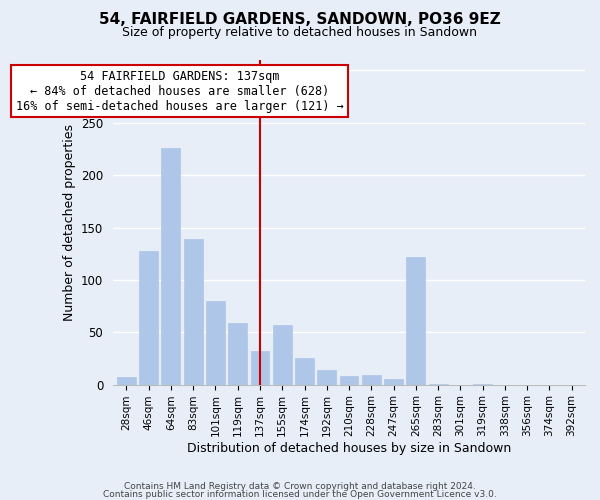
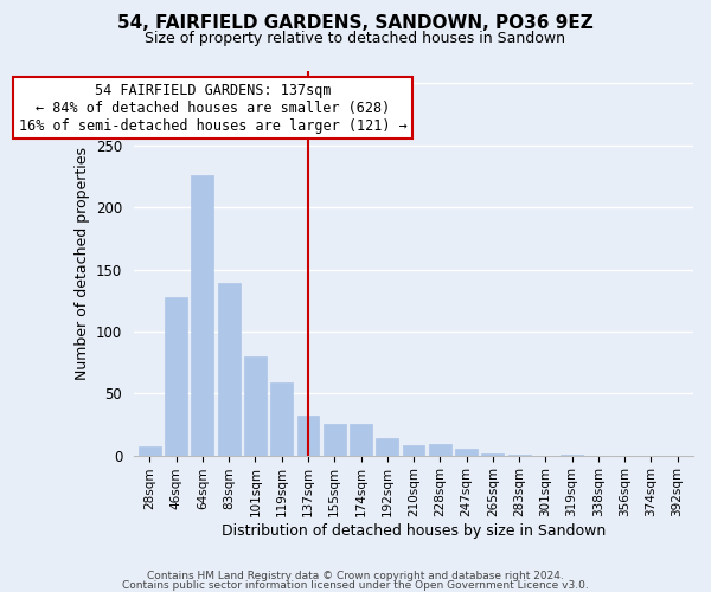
155sqm: 57 -> 25
265sqm: 122 -> 2
